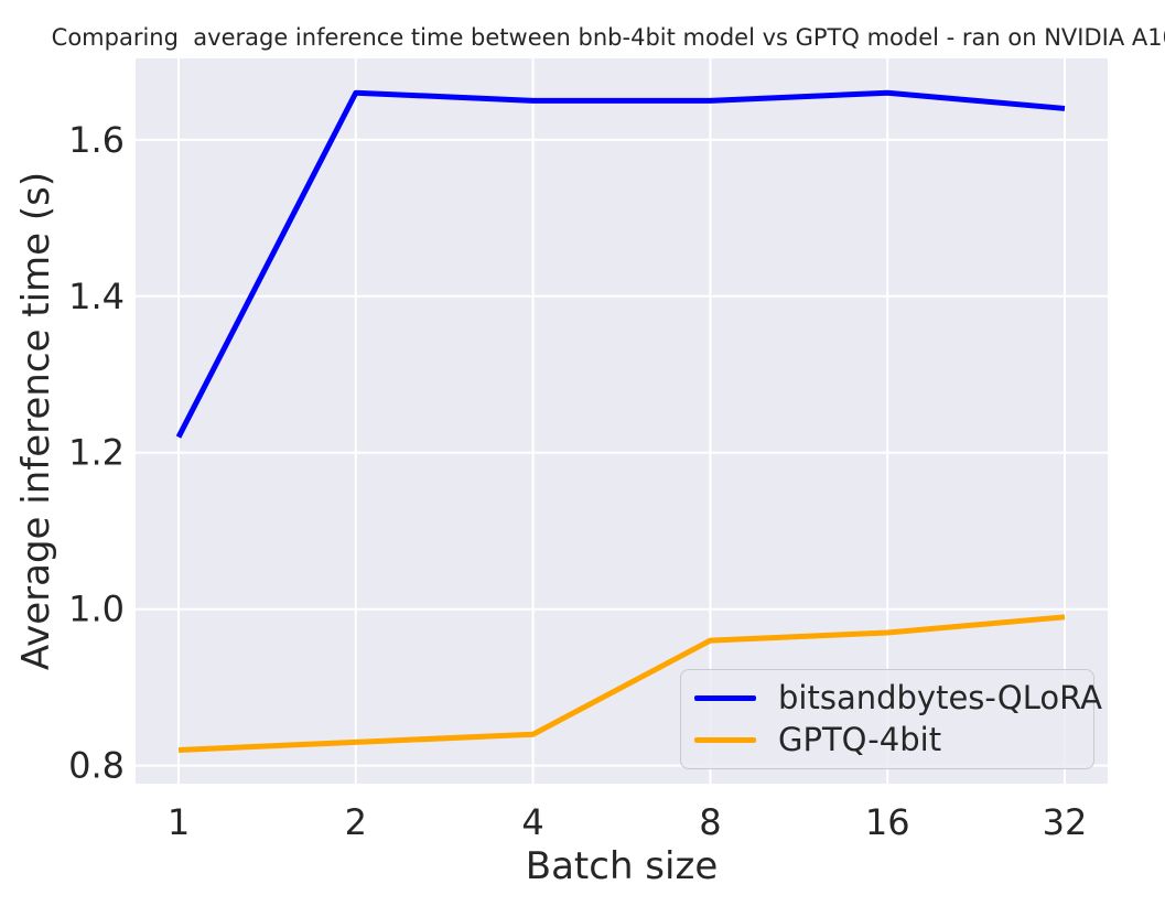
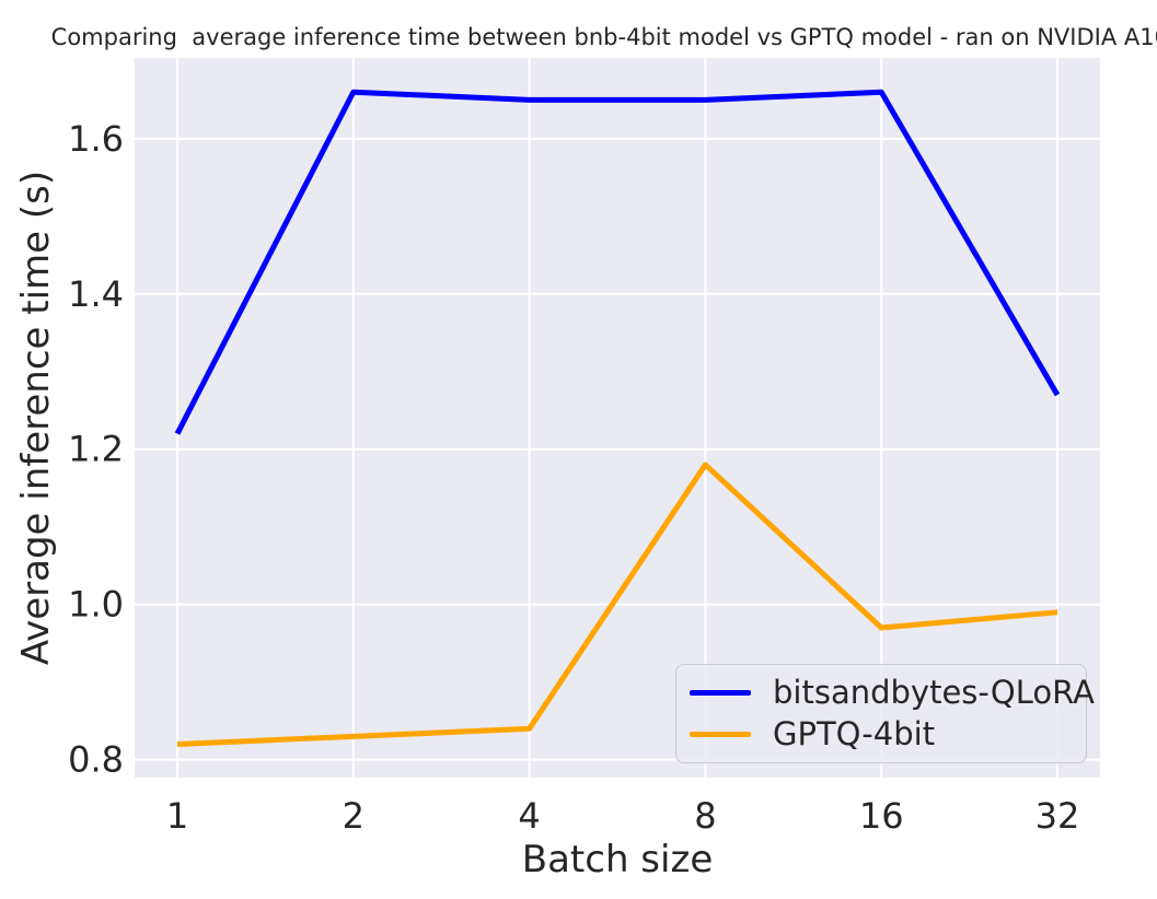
GPTQ-4bit/8: 0.96 -> 1.18
bitsandbytes-QLoRA/32: 1.64 -> 1.27
